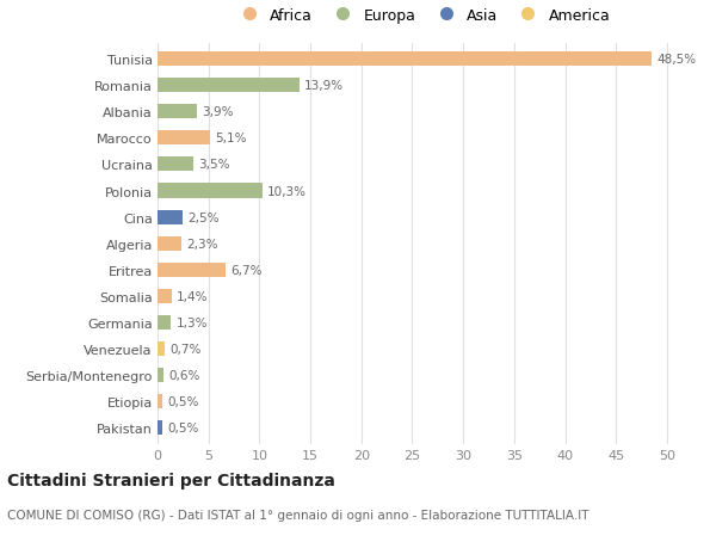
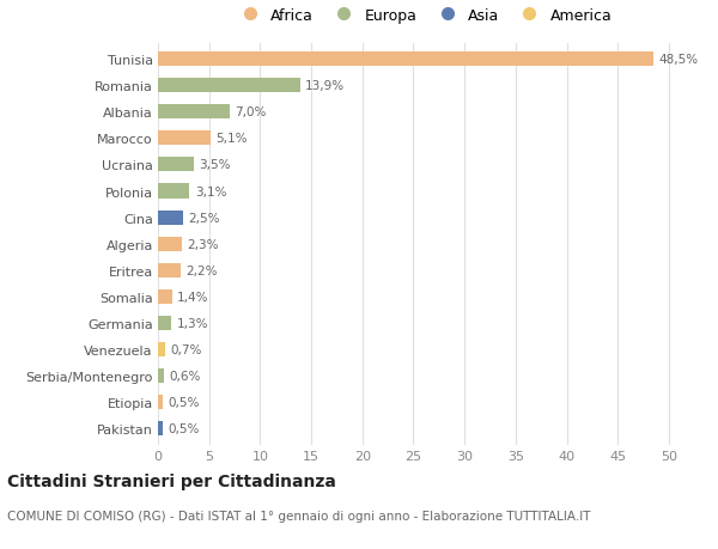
Albania: 3,9% -> 7,0%
Polonia: 10,3% -> 3,1%
Eritrea: 6,7% -> 2,2%
